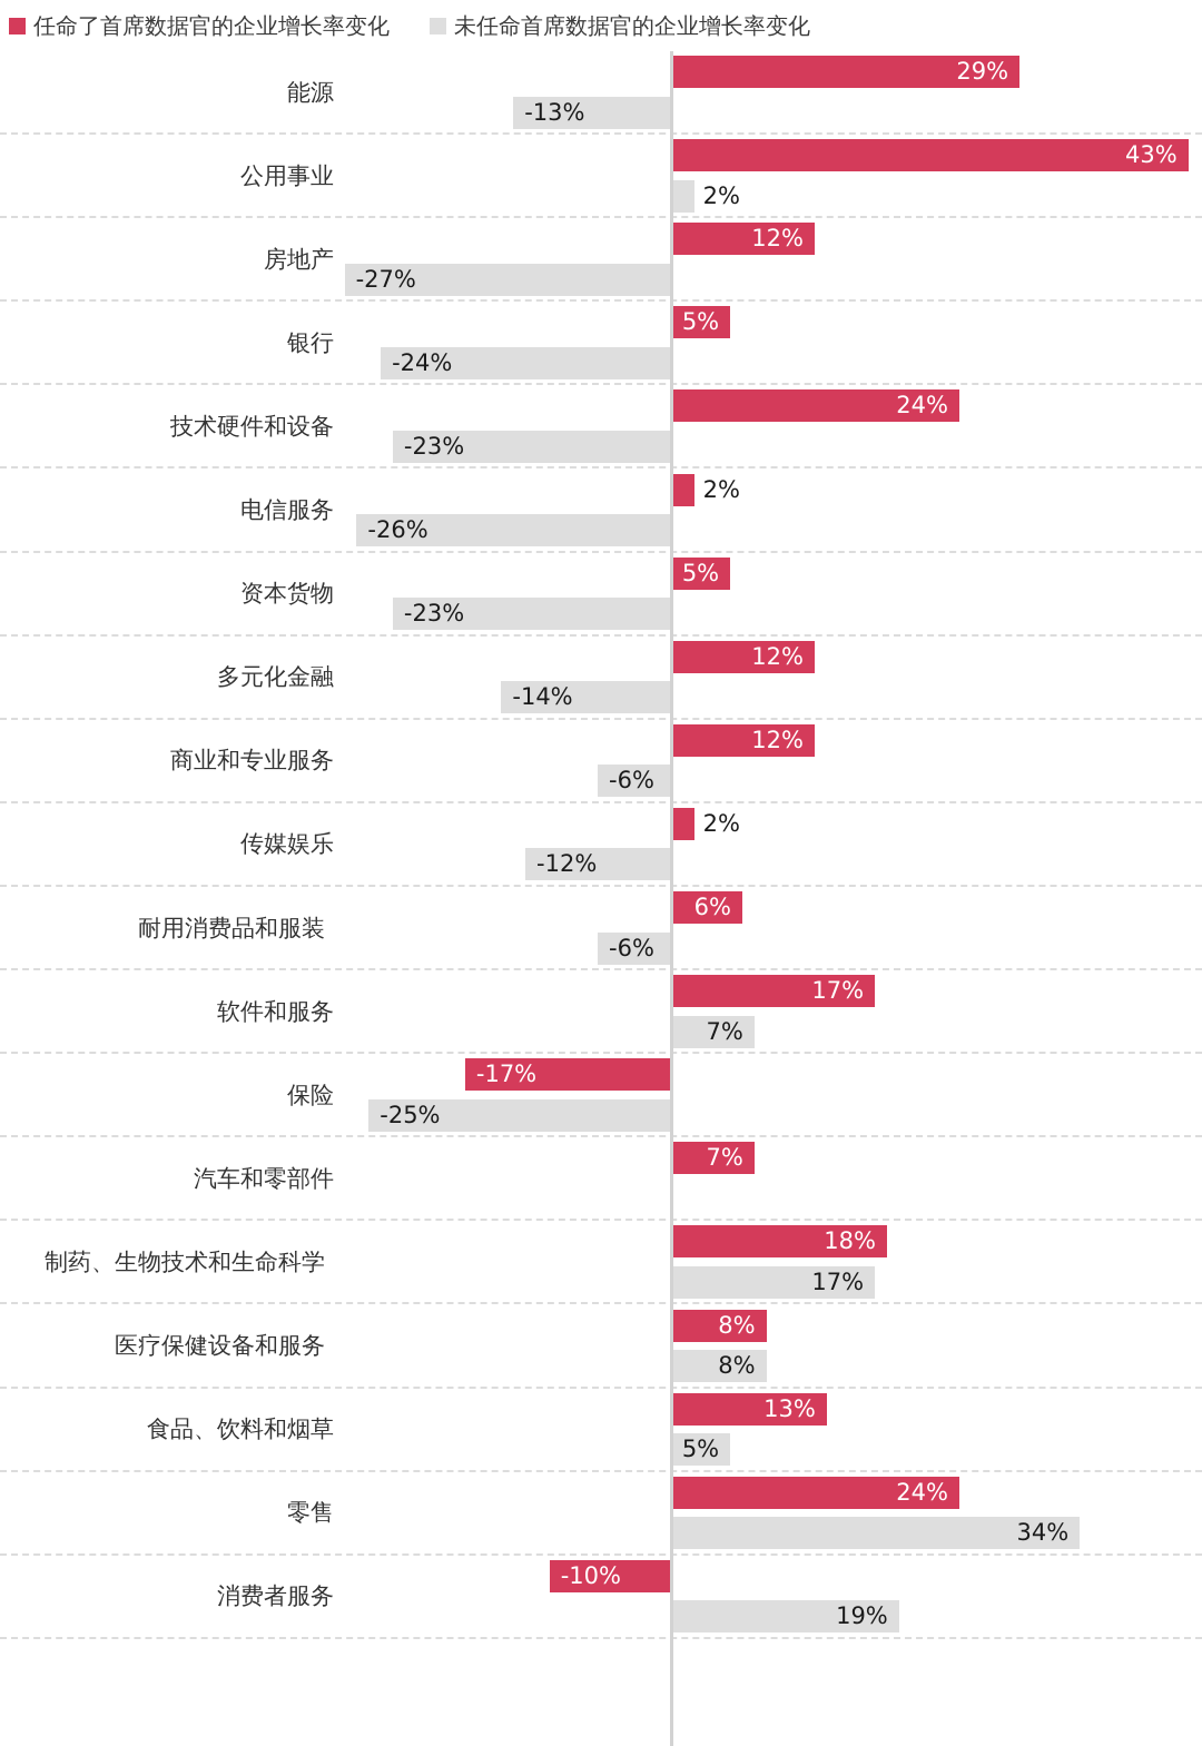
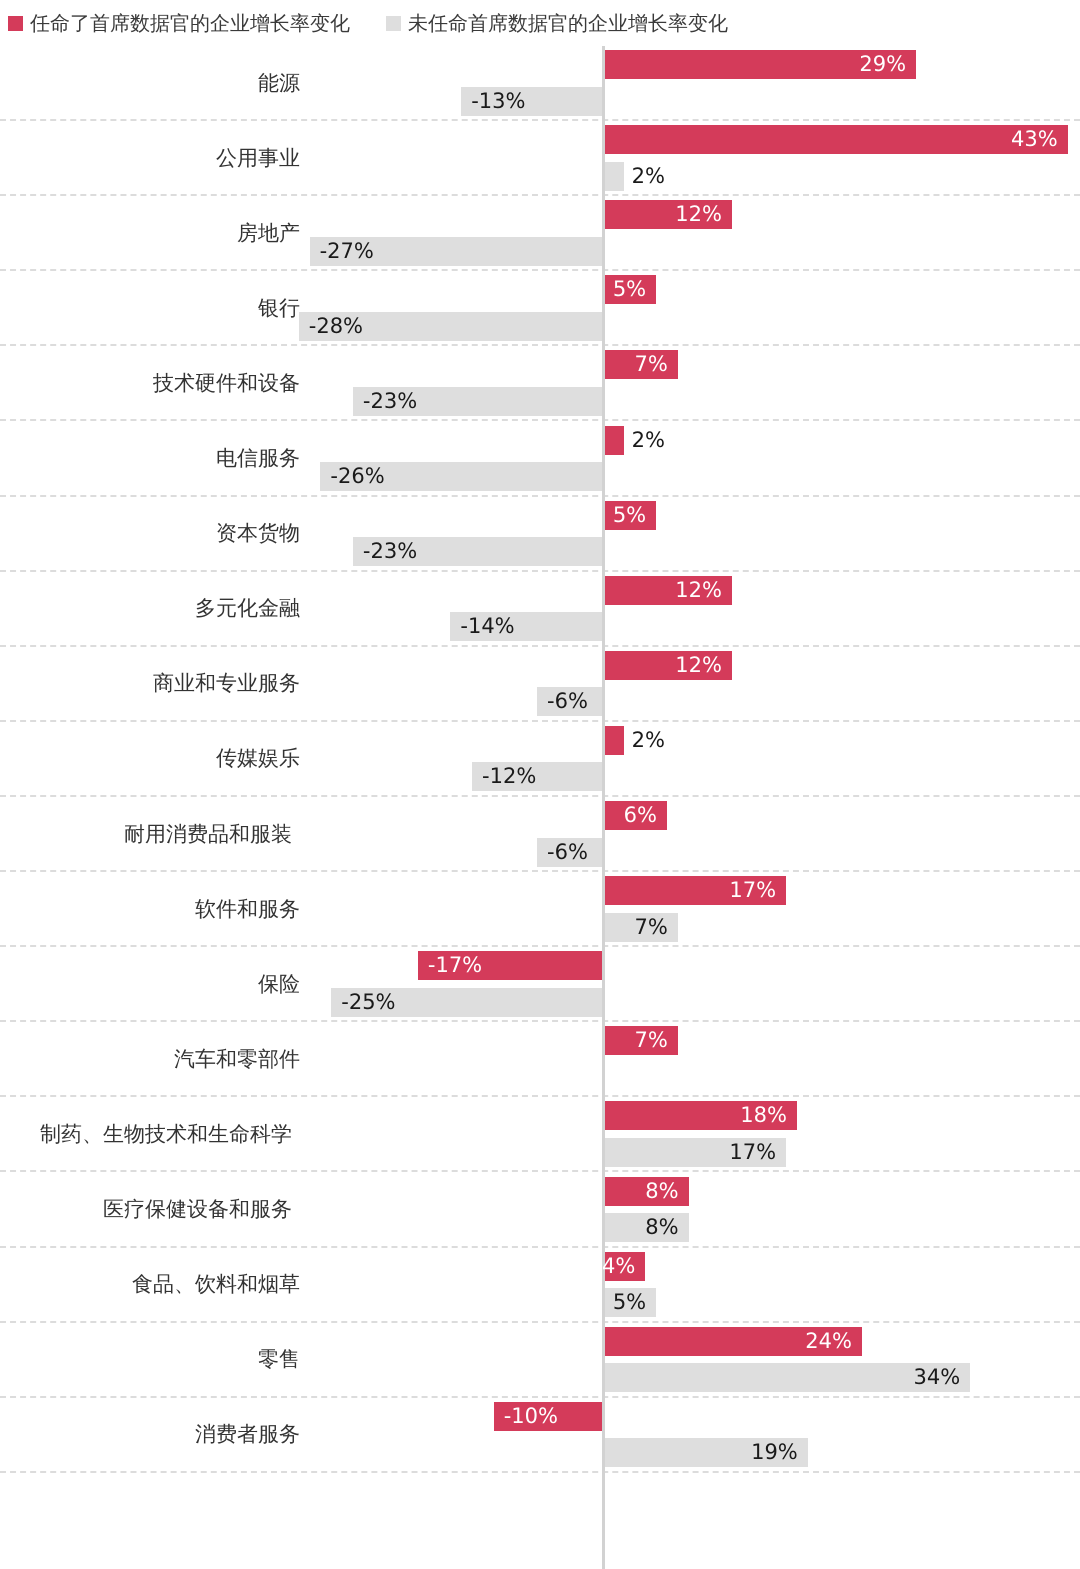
未任命首席数据官的企业增长率变化/银行: -24% -> -28%
任命了首席数据官的企业增长率变化/技术硬件和设备: 24% -> 7%
任命了首席数据官的企业增长率变化/食品、饮料和烟草: 13% -> 4%
